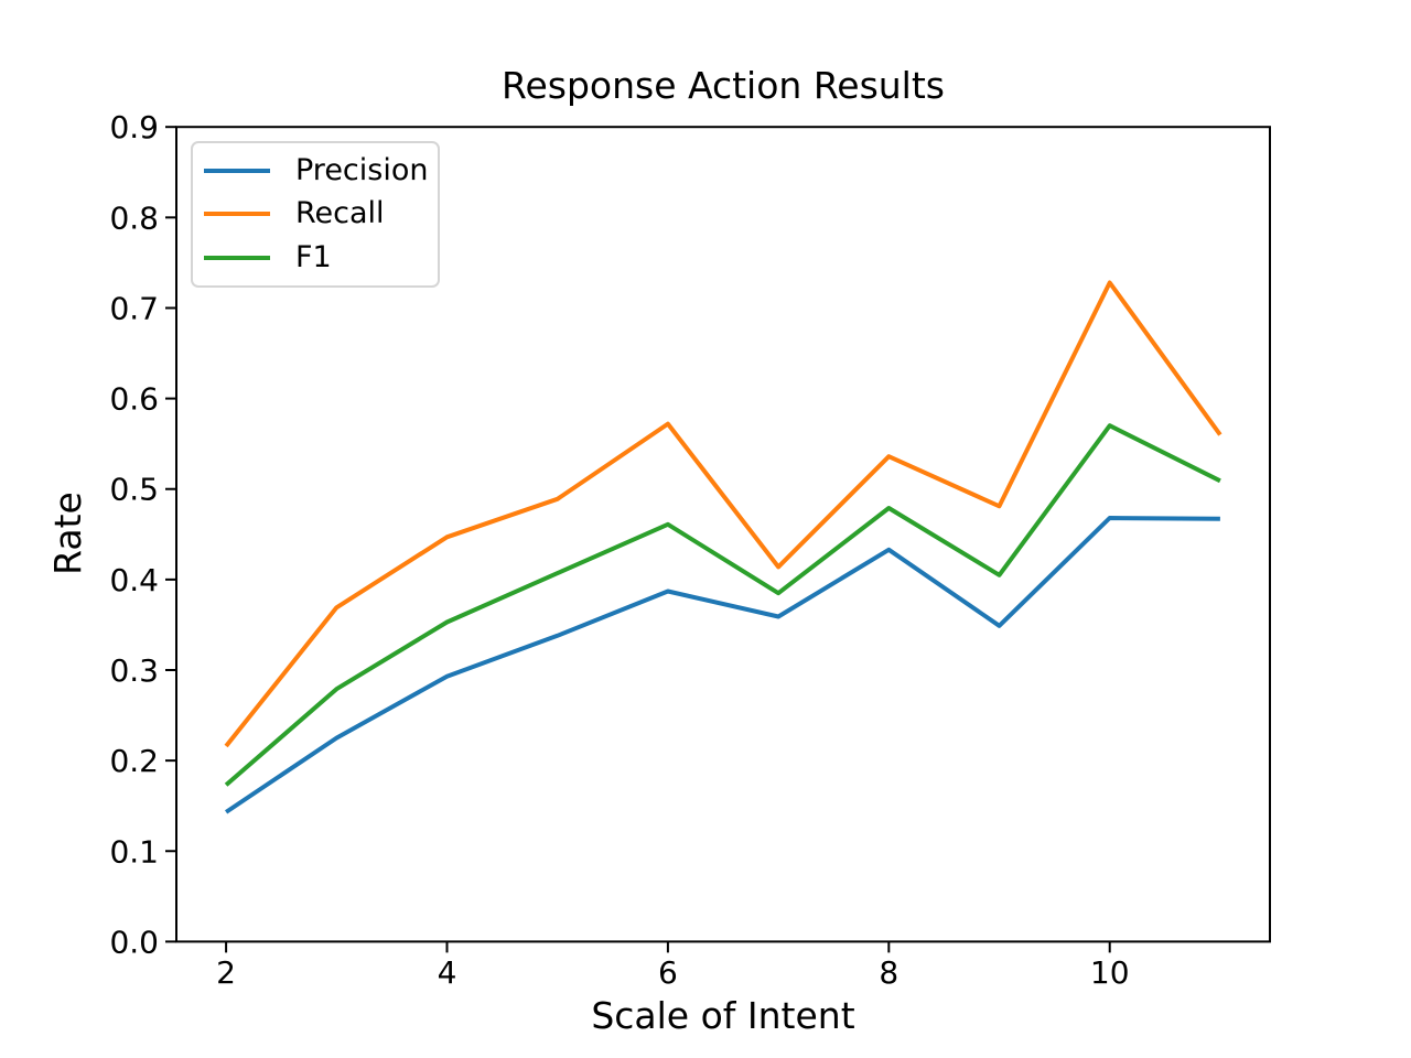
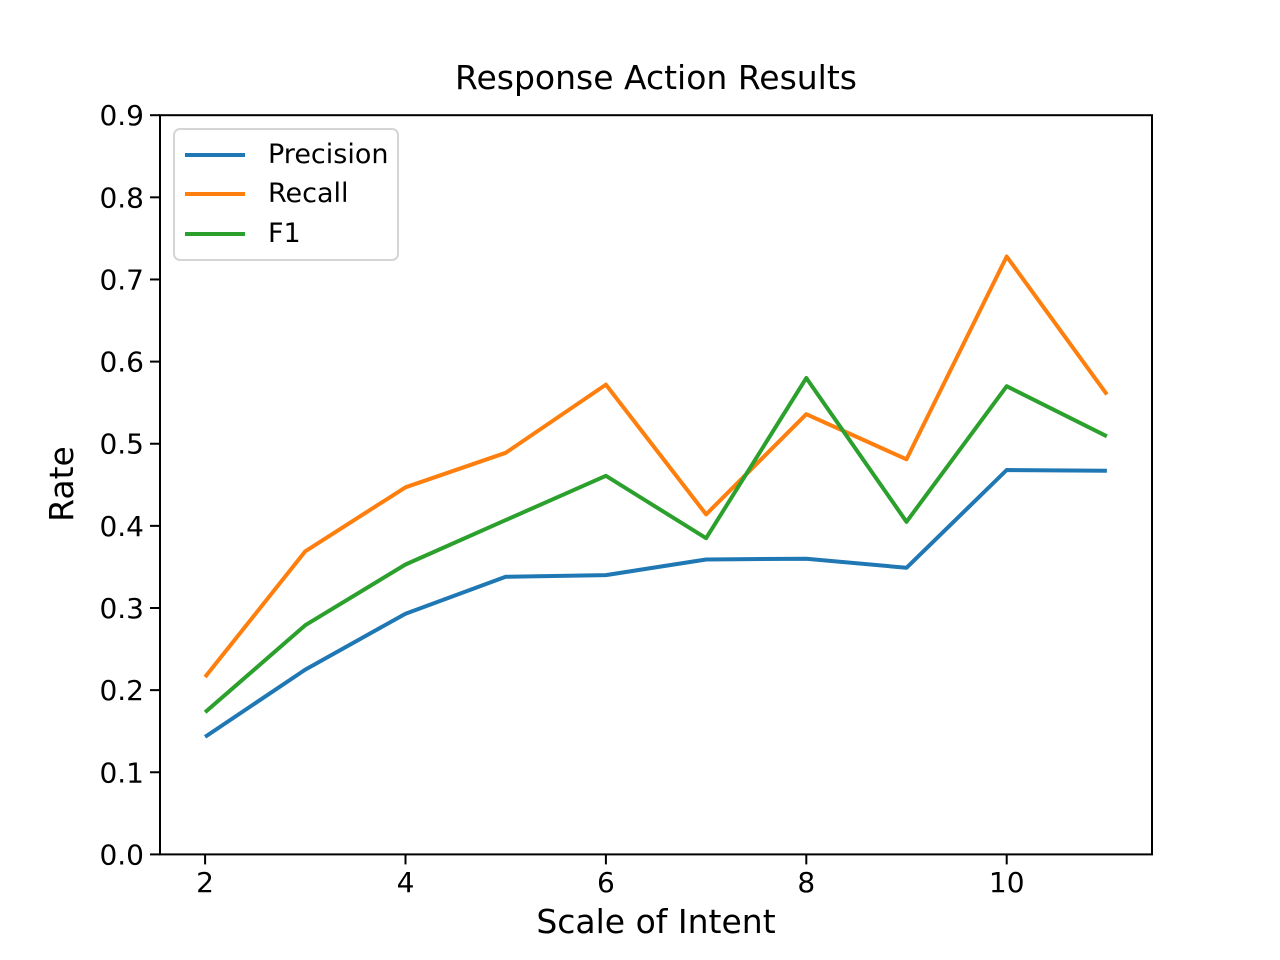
Precision/6: 0.39 -> 0.34
Precision/8: 0.43 -> 0.36
F1/8: 0.48 -> 0.58
